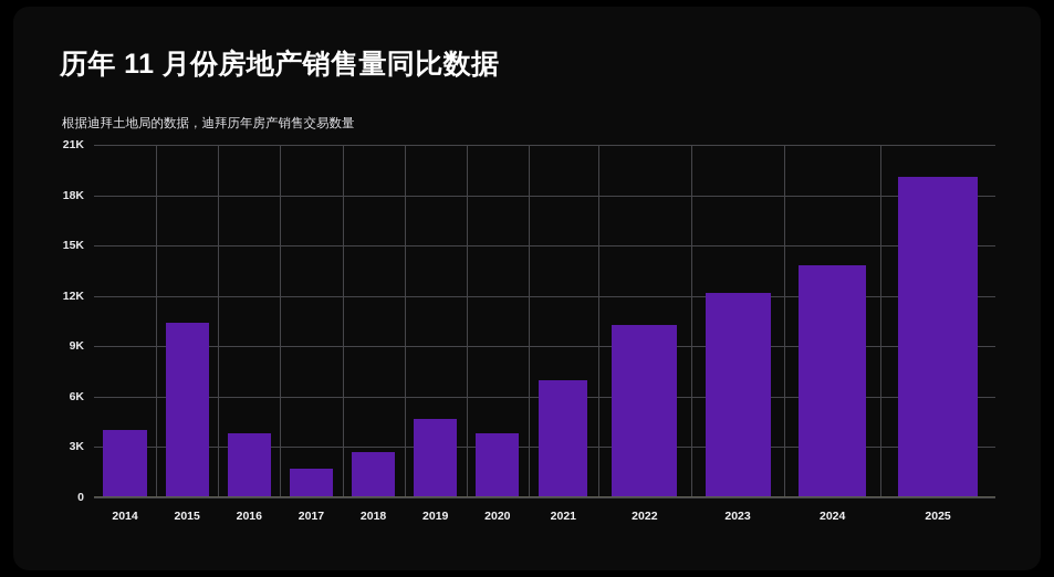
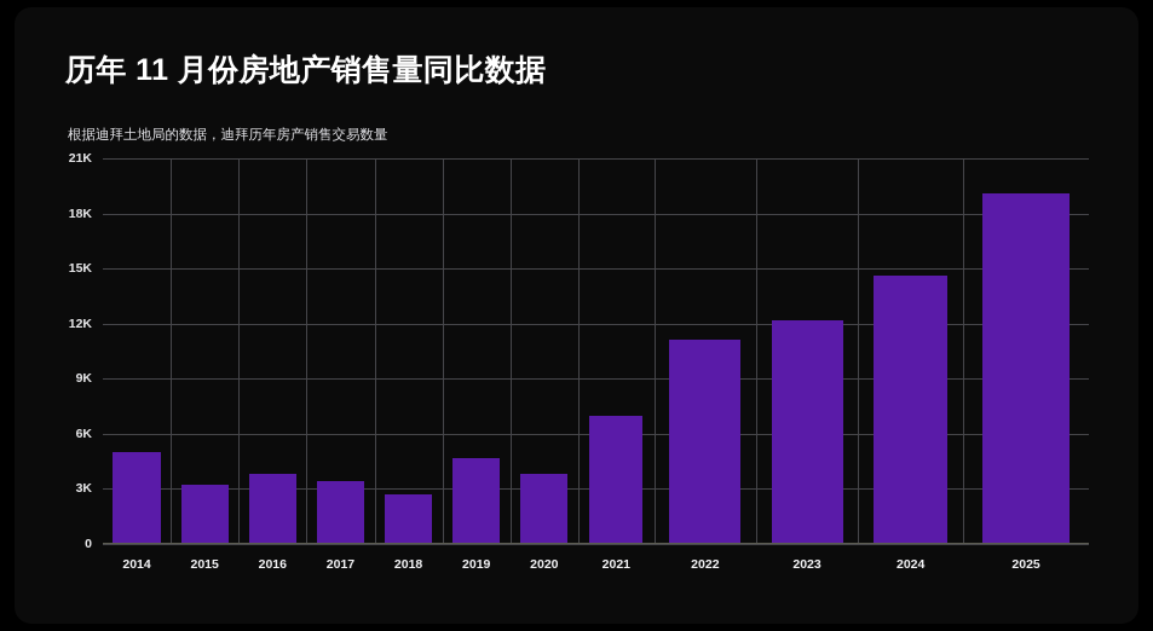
2014: 4.0K -> 5.0K
2015: 10.4K -> 3.2K
2017: 1.7K -> 3.4K
2022: 10.3K -> 11.1K
2024: 13.8K -> 14.6K
